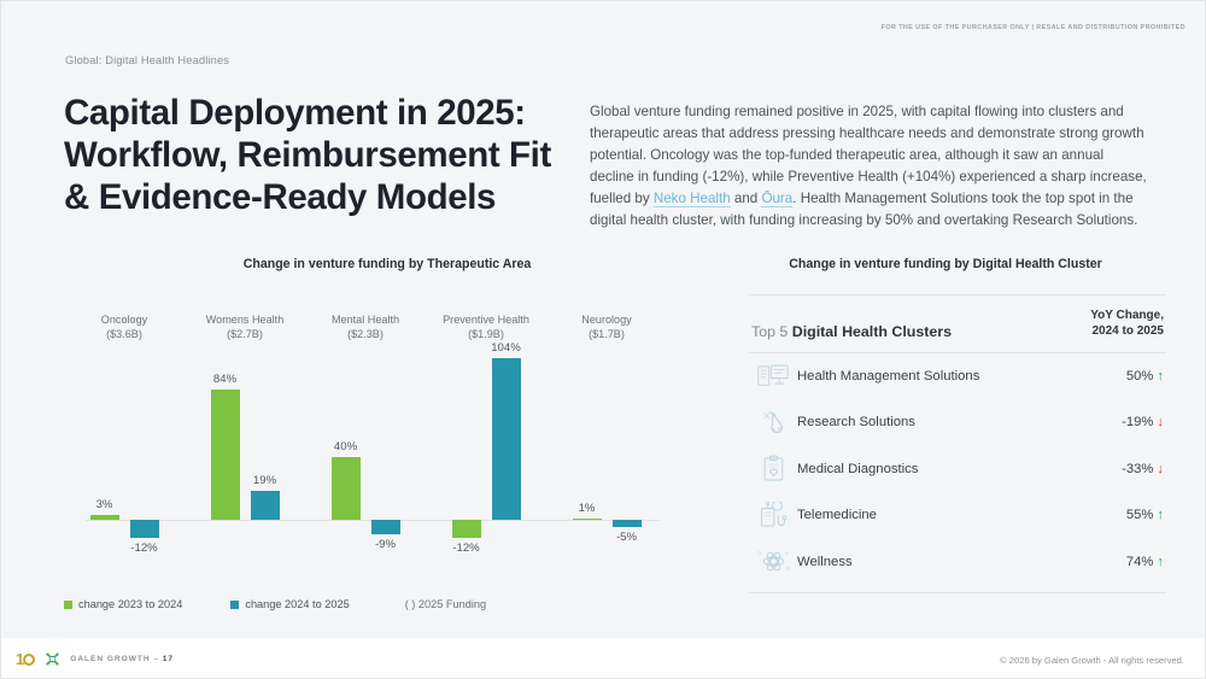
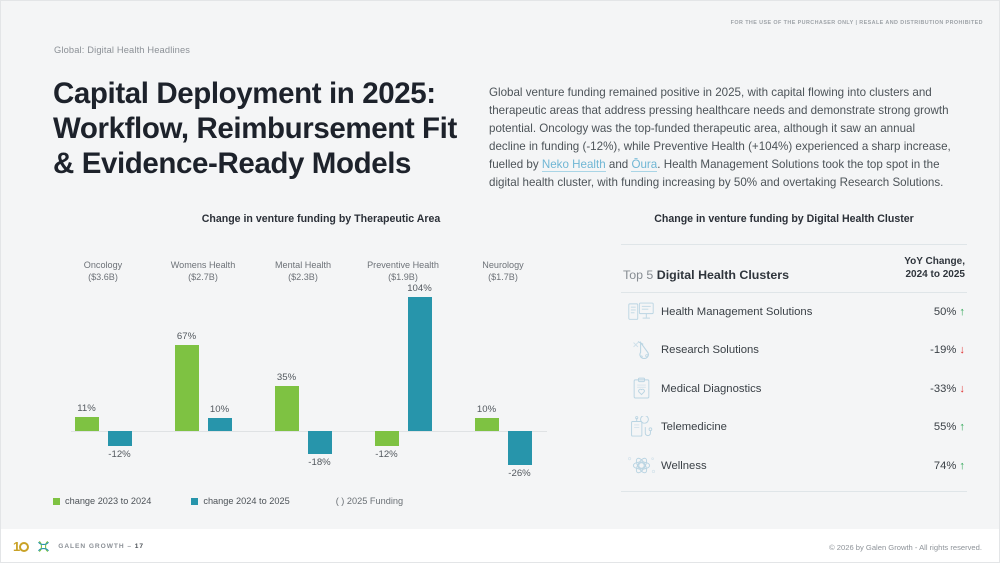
change 2023 to 2024/Oncology: 3% -> 11%
change 2023 to 2024/Womens Health: 84% -> 67%
change 2024 to 2025/Womens Health: 19% -> 10%
change 2023 to 2024/Mental Health: 40% -> 35%
change 2024 to 2025/Mental Health: -9% -> -18%
change 2023 to 2024/Neurology: 1% -> 10%
change 2024 to 2025/Neurology: -5% -> -26%
